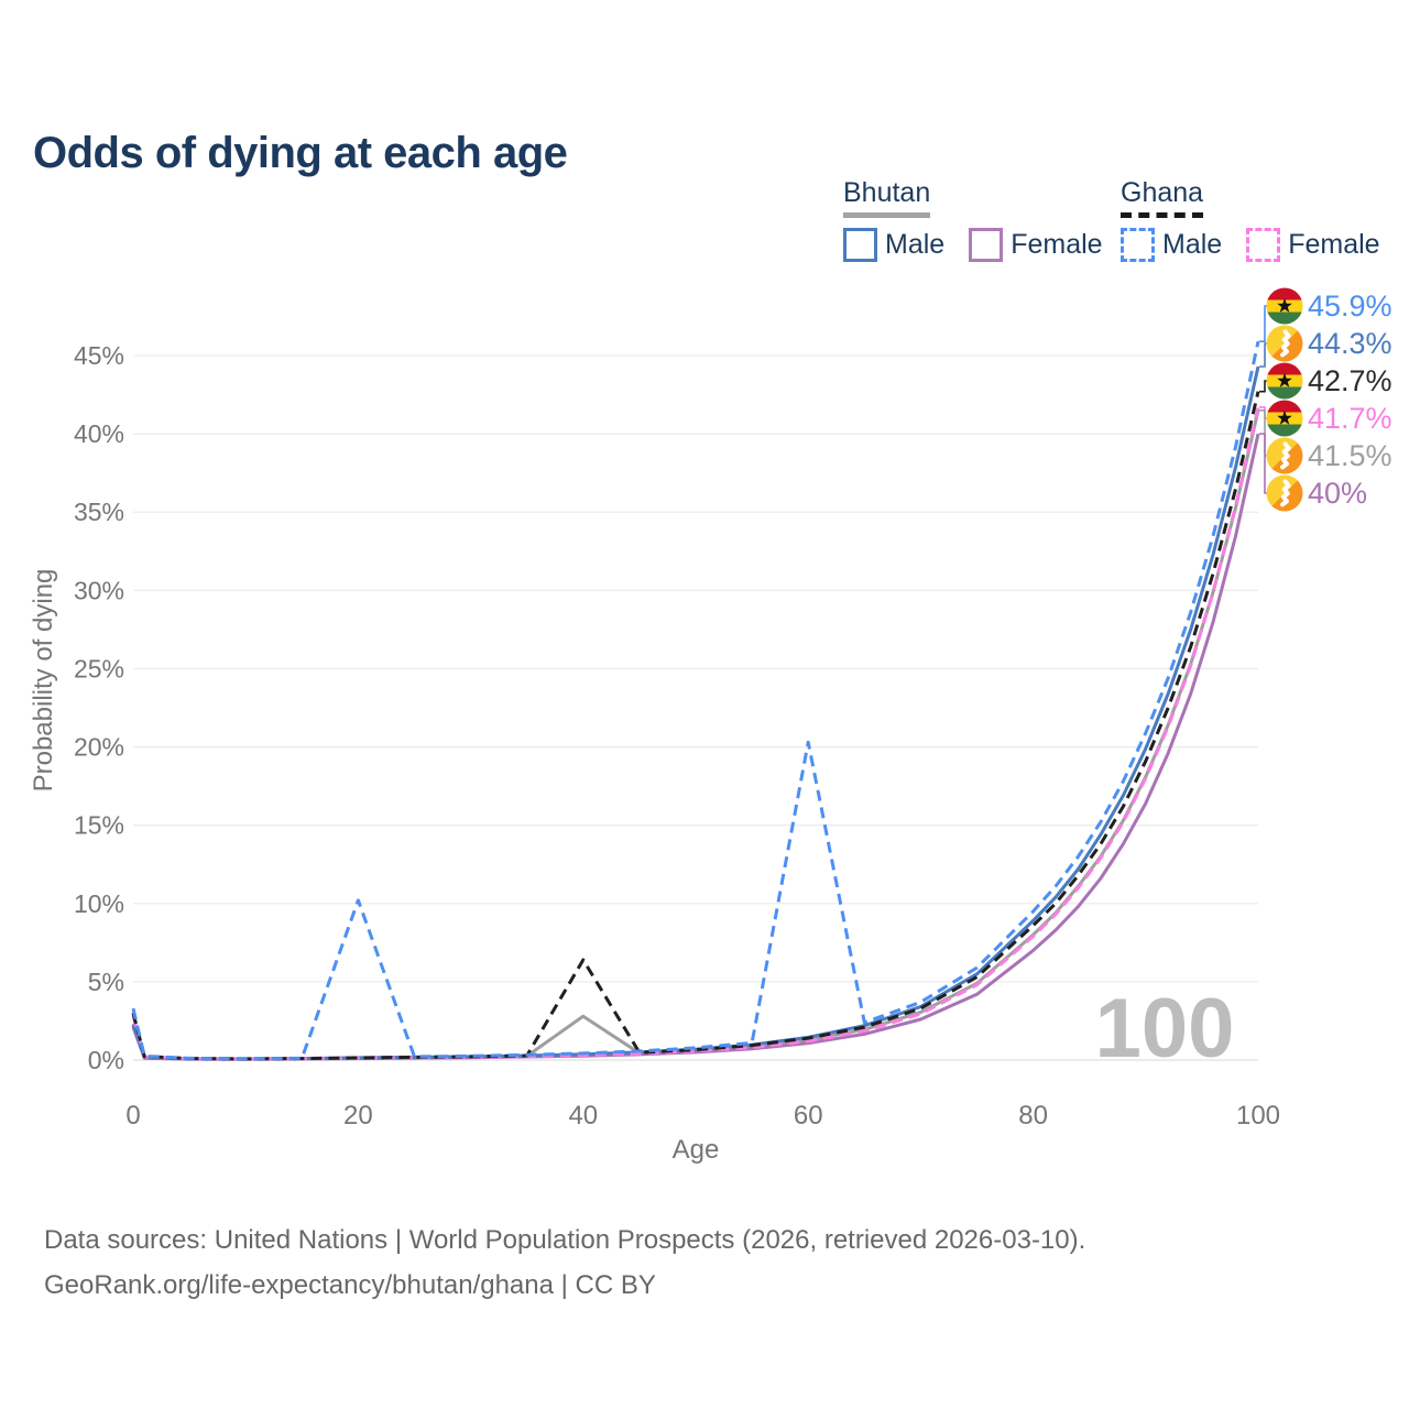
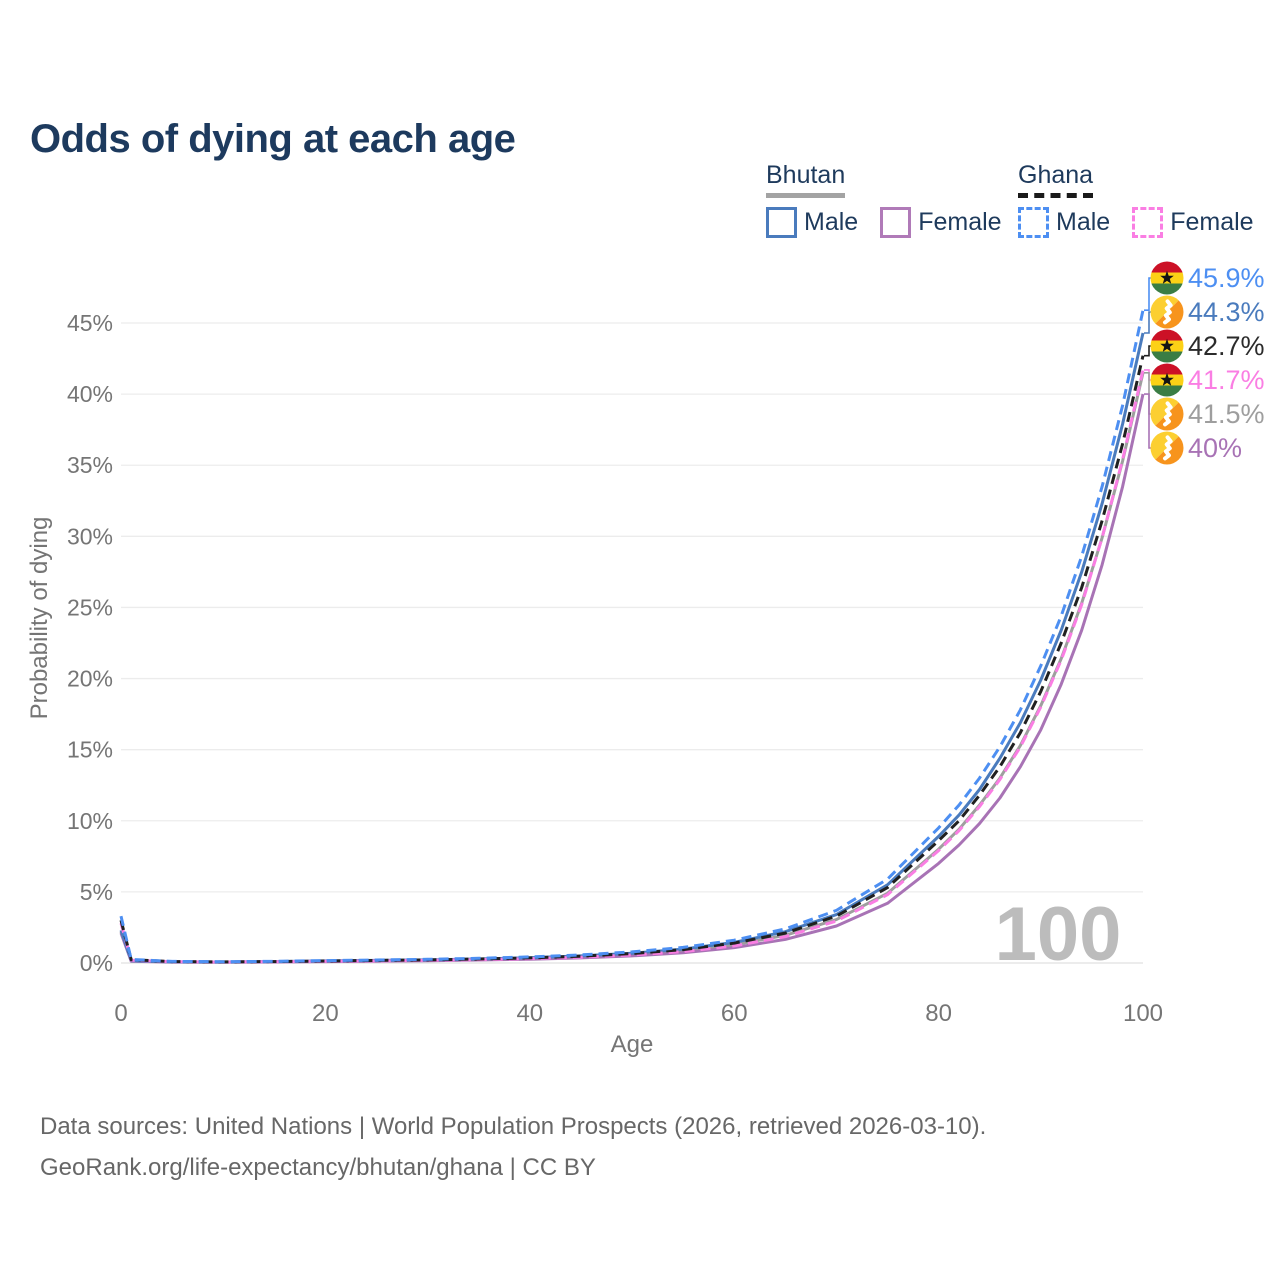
Ghana Male/20: 10.2% -> 0.2%
Ghana/40: 6.4% -> 0.4%
Bhutan/40: 2.8% -> 0.3%
Ghana Male/60: 20.3% -> 1.6%
